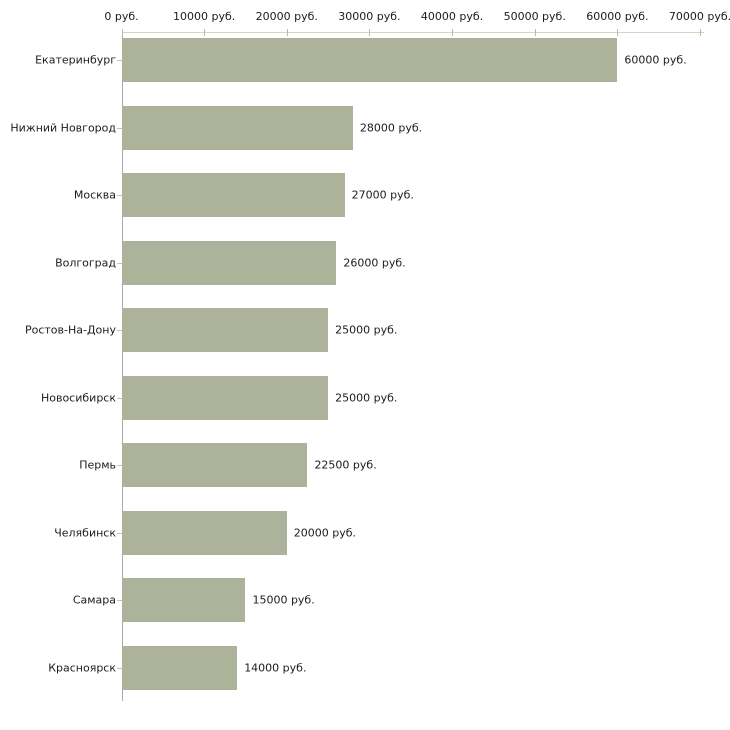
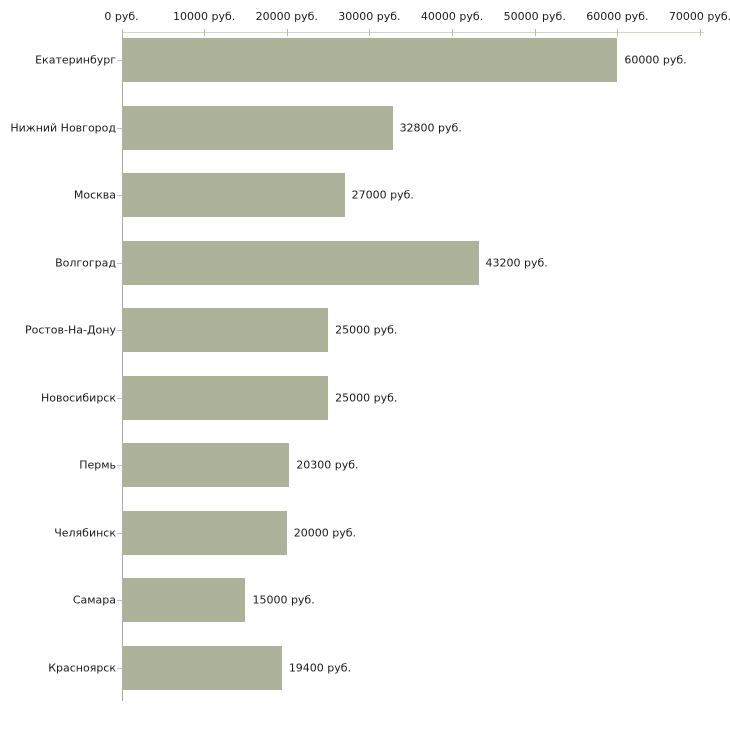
Нижний Новгород: 28000 -> 32800
Волгоград: 26000 -> 43200
Пермь: 22500 -> 20300
Красноярск: 14000 -> 19400
